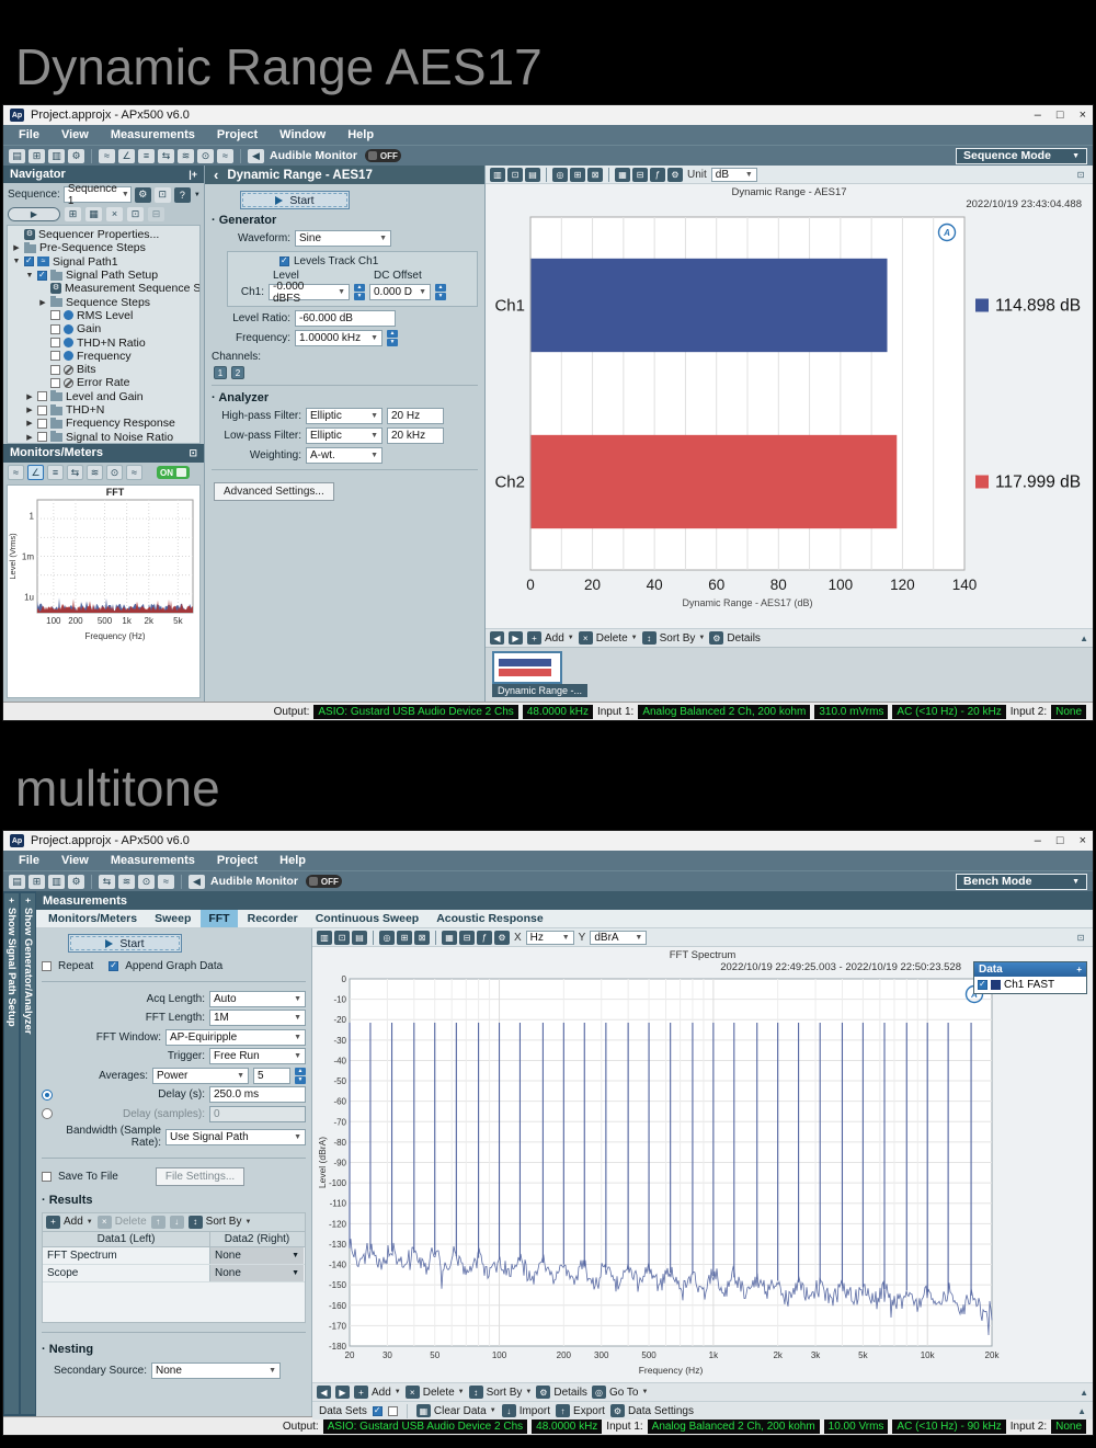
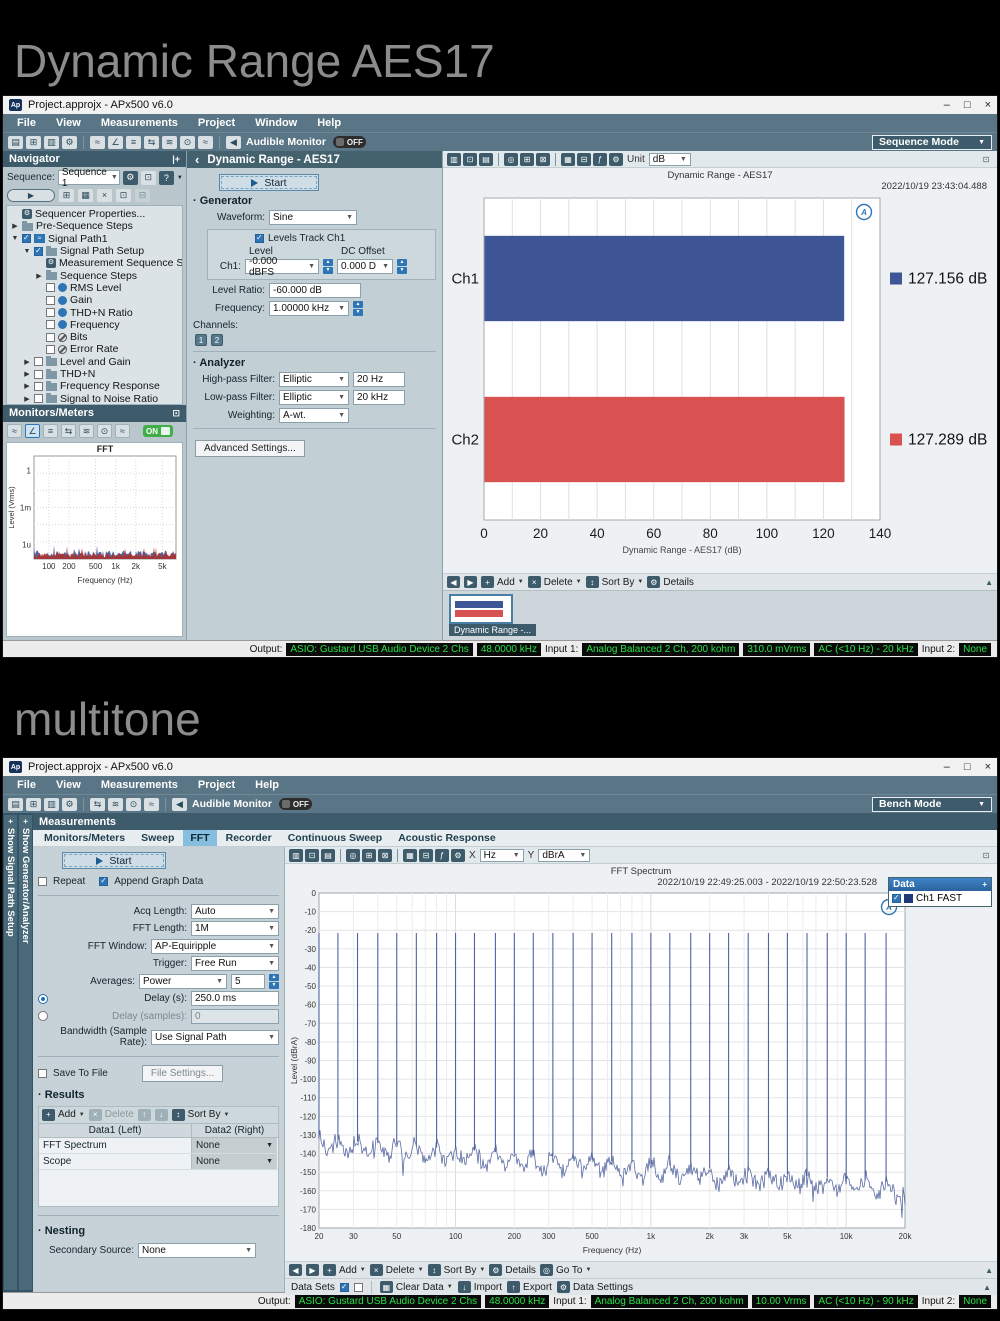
Dynamic Range - AES17/Ch1: 114.898 -> 127.156
Dynamic Range - AES17/Ch2: 117.999 -> 127.289
